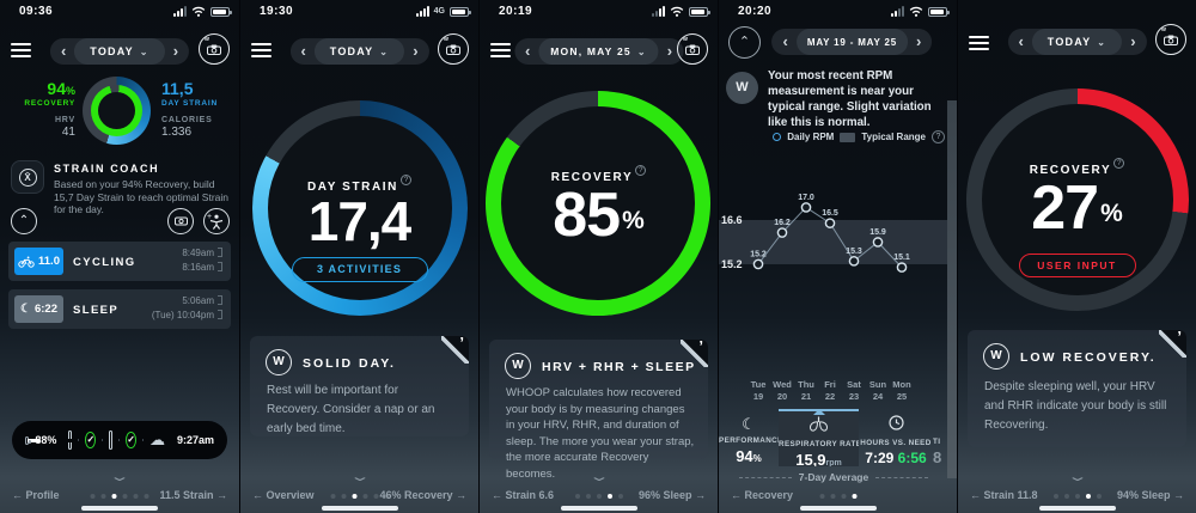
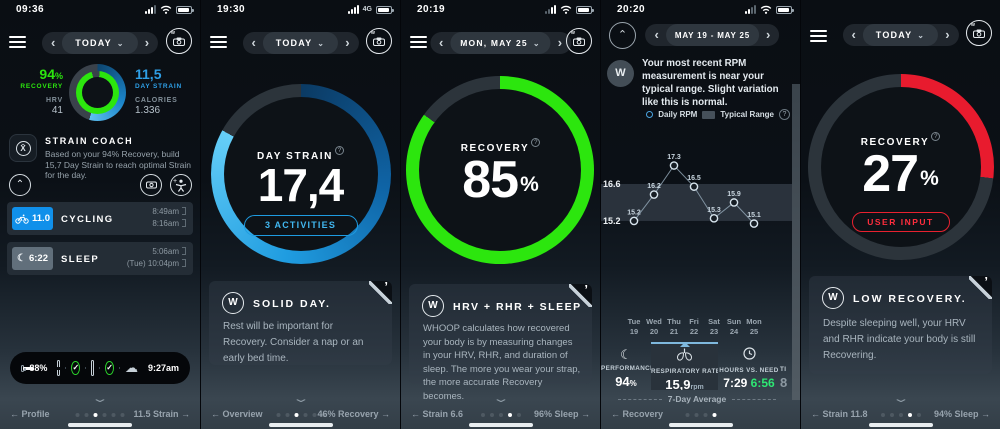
Thu 21: 17.0 -> 17.3
